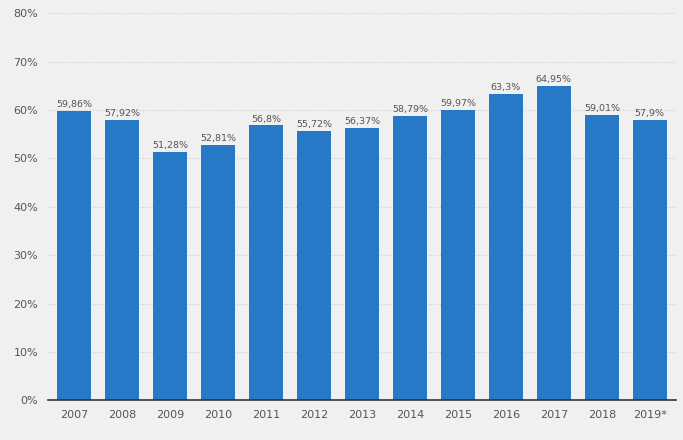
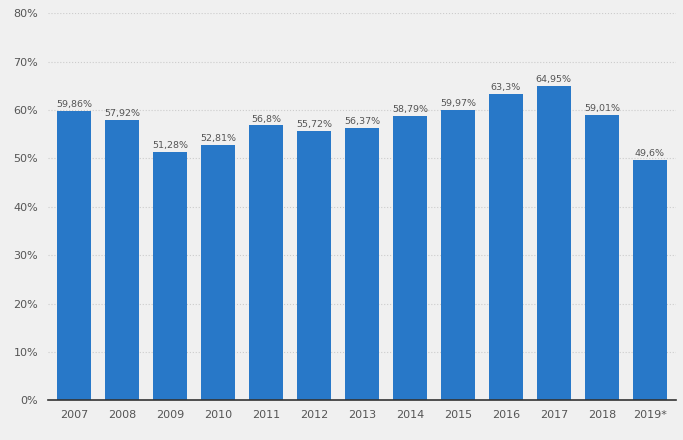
2019*: 57,9% -> 49,6%
